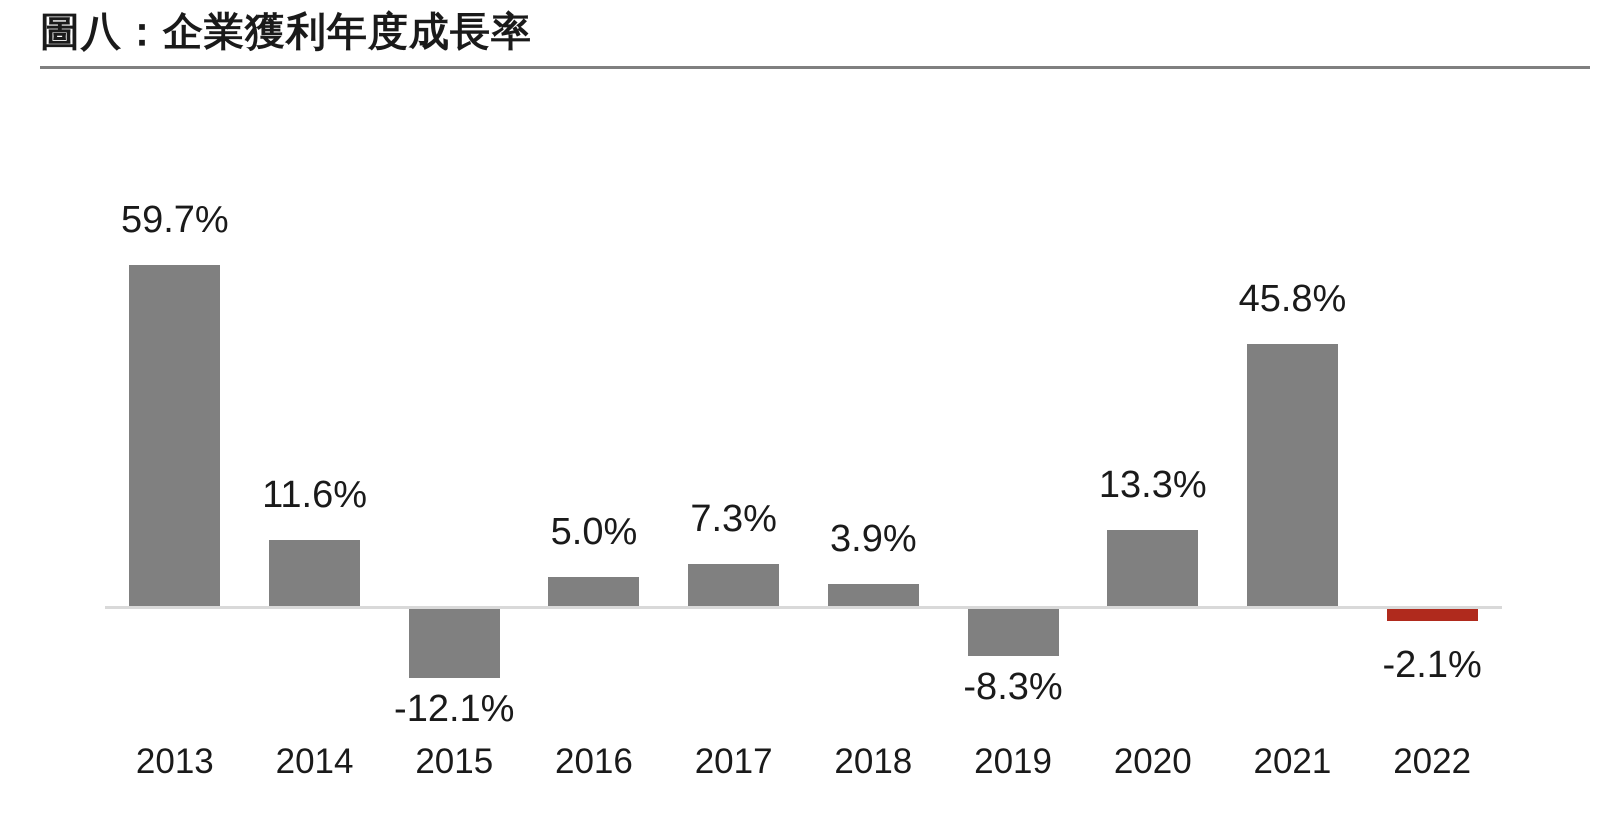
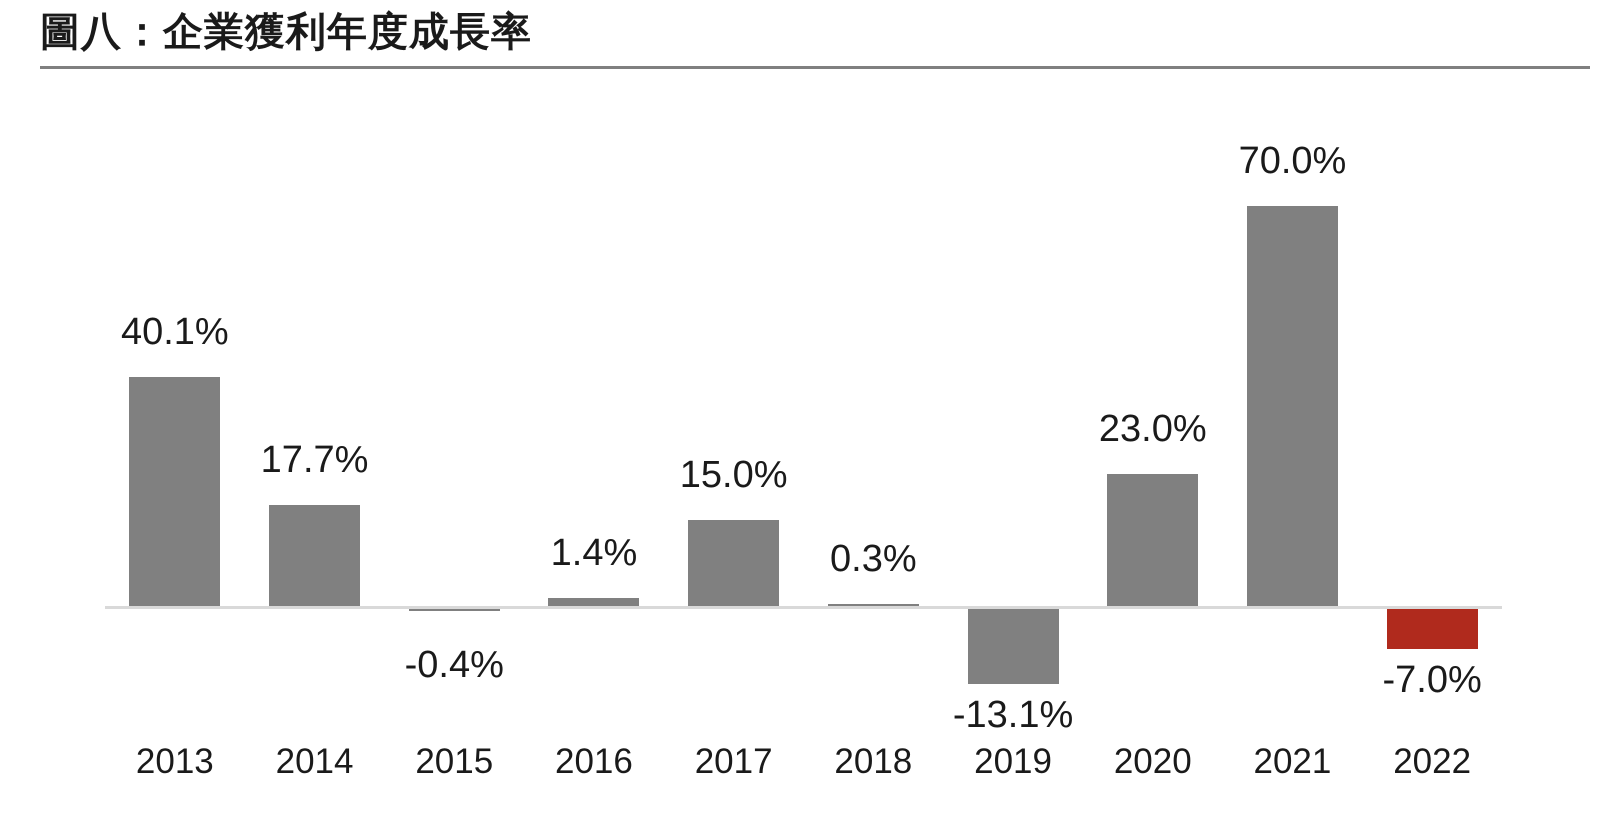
2013: 59.7% -> 40.1%
2014: 11.6% -> 17.7%
2015: -12.1% -> -0.4%
2016: 5.0% -> 1.4%
2017: 7.3% -> 15.0%
2018: 3.9% -> 0.3%
2019: -8.3% -> -13.1%
2020: 13.3% -> 23.0%
2021: 45.8% -> 70.0%
2022: -2.1% -> -7.0%
